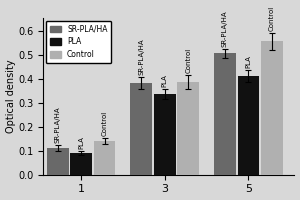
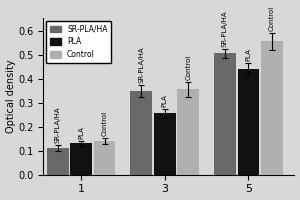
PLA/1: 0.090 -> 0.130
SR-PLA/HA/3: 0.380 -> 0.350
PLA/3: 0.335 -> 0.255
Control/3: 0.385 -> 0.355
PLA/5: 0.410 -> 0.440
